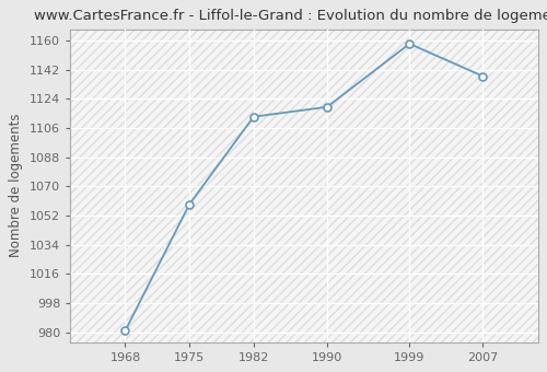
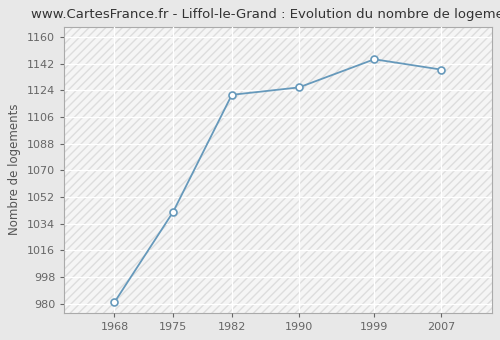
1975: 1059 -> 1042
1982: 1113 -> 1121
1990: 1119 -> 1126
1999: 1158 -> 1145
